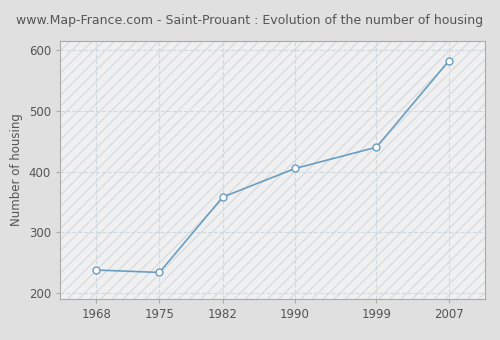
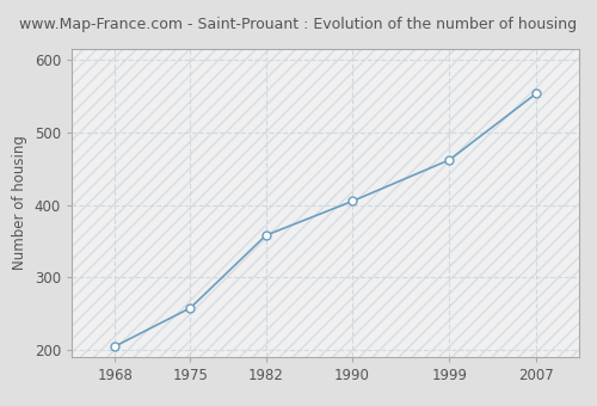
1968: 238 -> 205
1975: 234 -> 258
1999: 440 -> 462
2007: 582 -> 553
